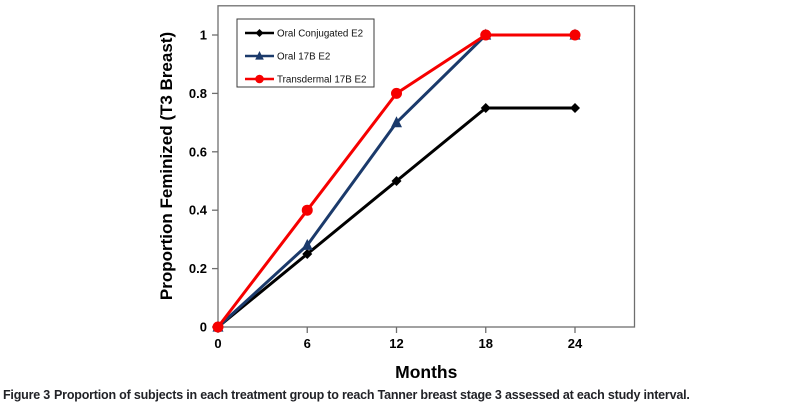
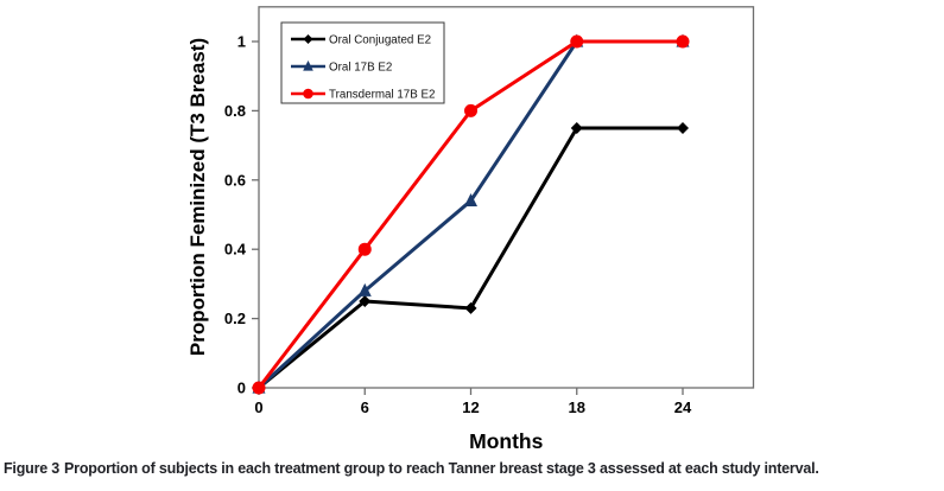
Oral Conjugated E2/12: 0.50 -> 0.23
Oral 17B E2/12: 0.70 -> 0.54
